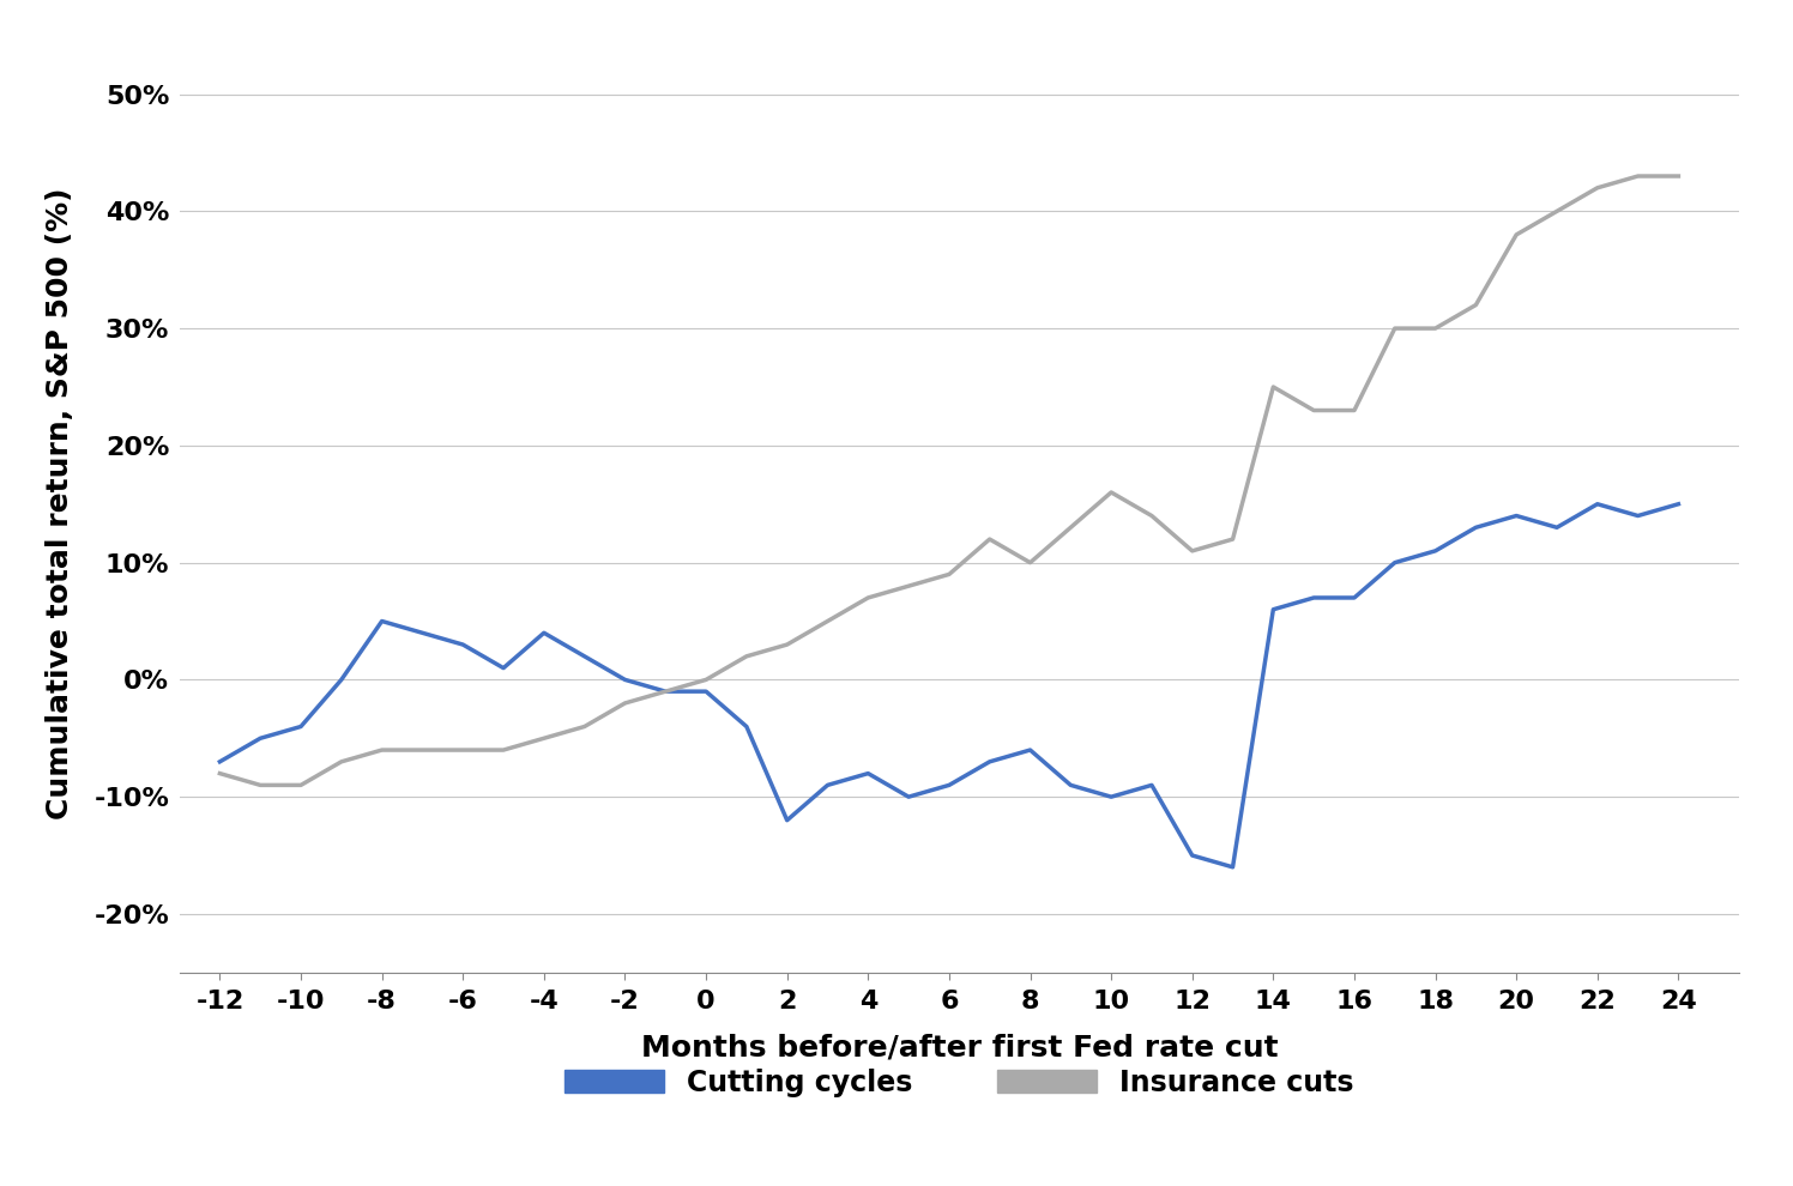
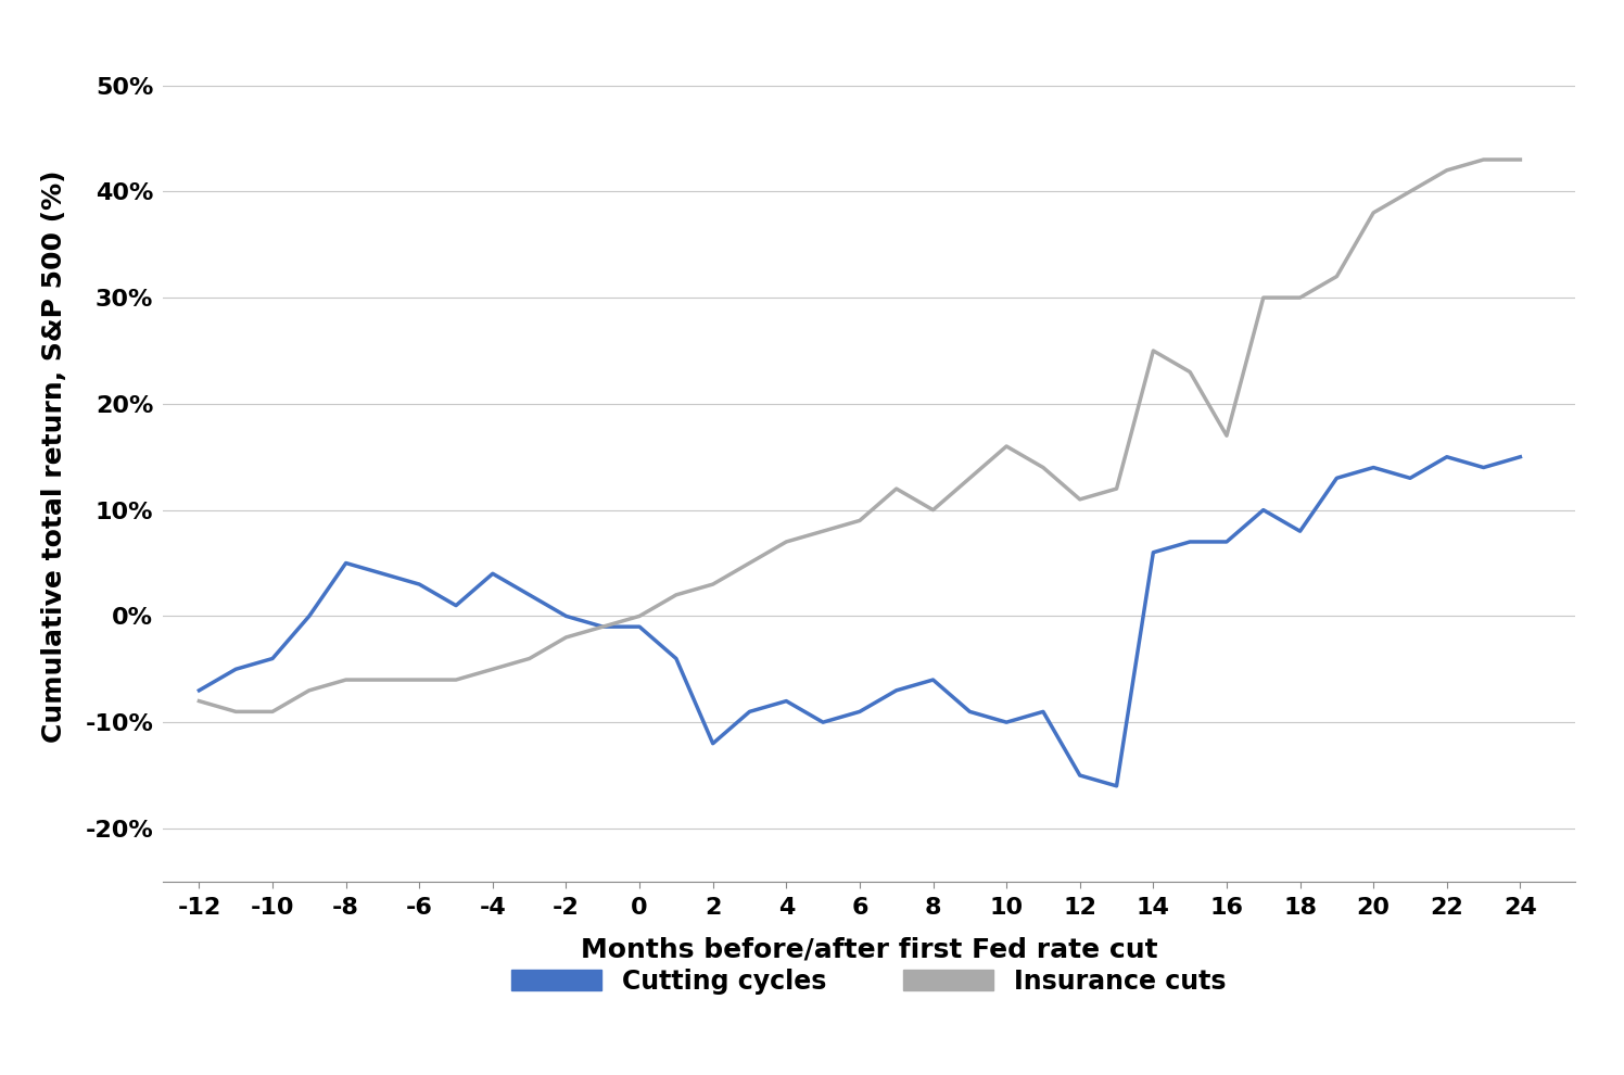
Insurance cuts/16: 23% -> 17%
Cutting cycles/18: 11% -> 8%
